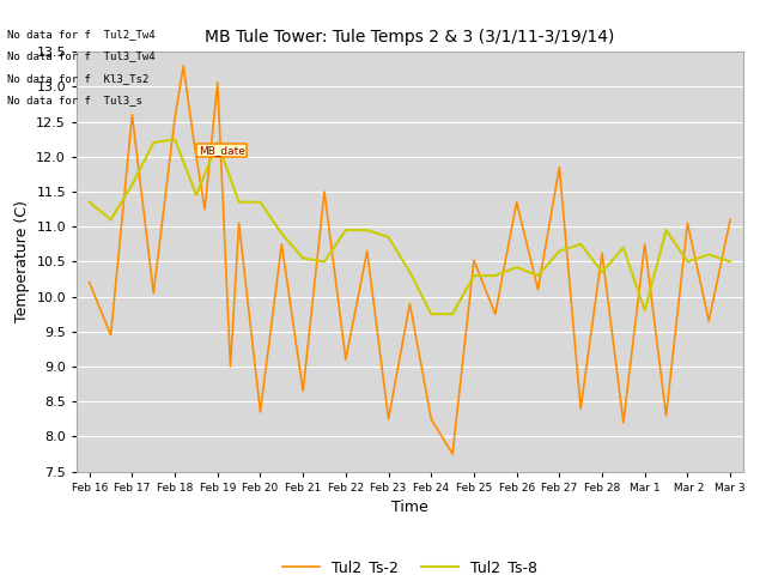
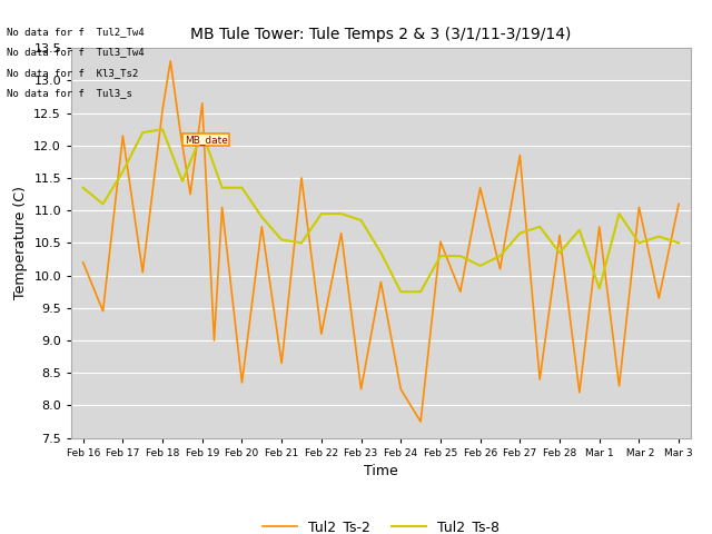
Tul2_Ts-2/Feb 17: 12.60 -> 12.15
Tul2_Ts-2/Feb 19: 13.06 -> 12.65
Tul2_Ts-8/Feb 26: 10.42 -> 10.15
